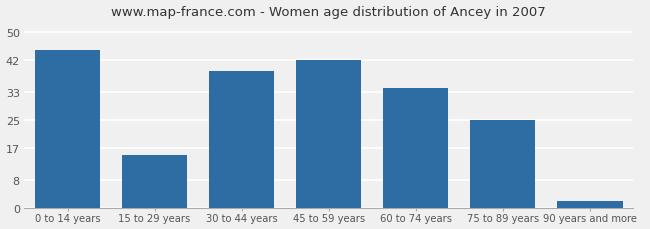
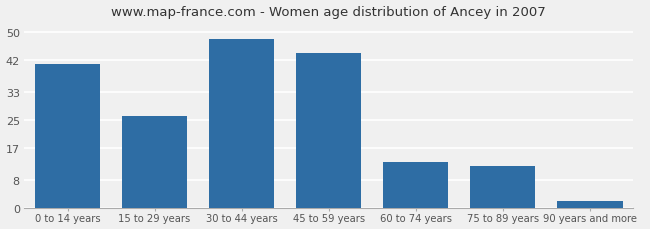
0 to 14 years: 45 -> 41
15 to 29 years: 15 -> 26
30 to 44 years: 39 -> 48
45 to 59 years: 42 -> 44
60 to 74 years: 34 -> 13
75 to 89 years: 25 -> 12
